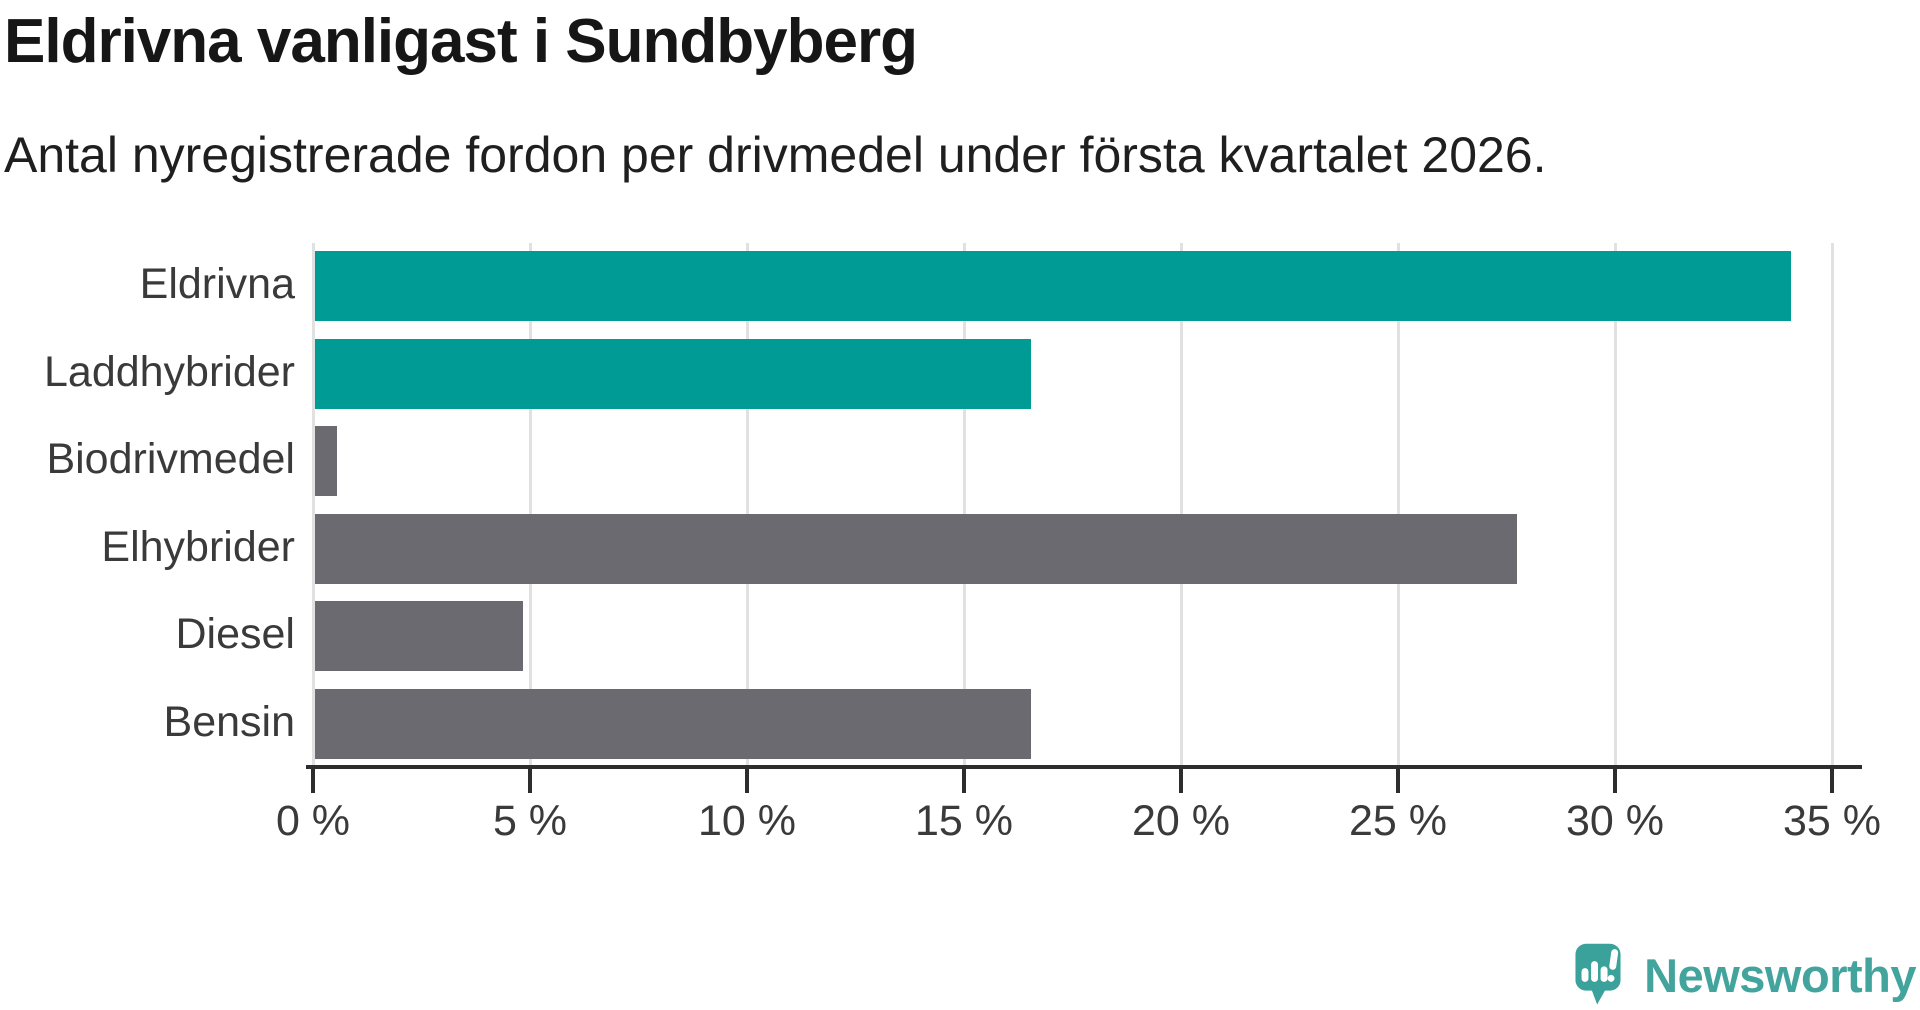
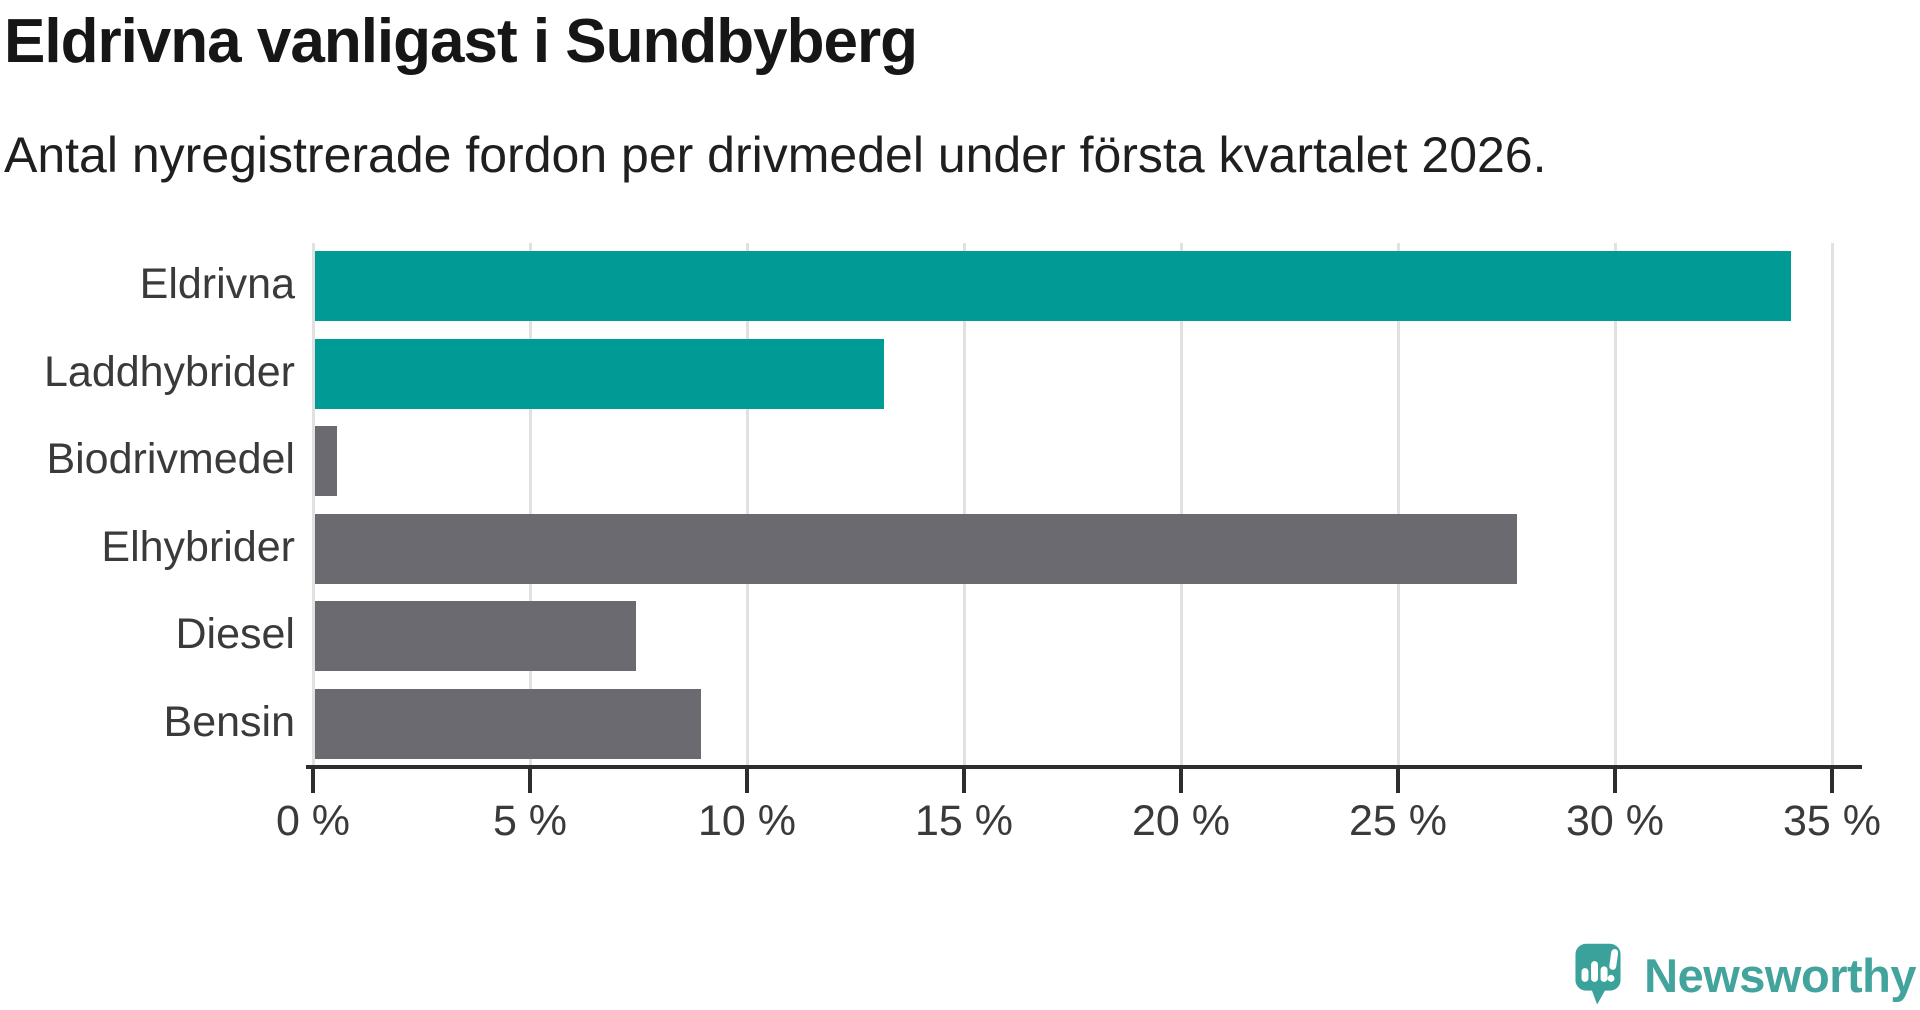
Laddhybrider: 16.5% -> 13.1%
Diesel: 4.8% -> 7.4%
Bensin: 16.5% -> 8.9%
